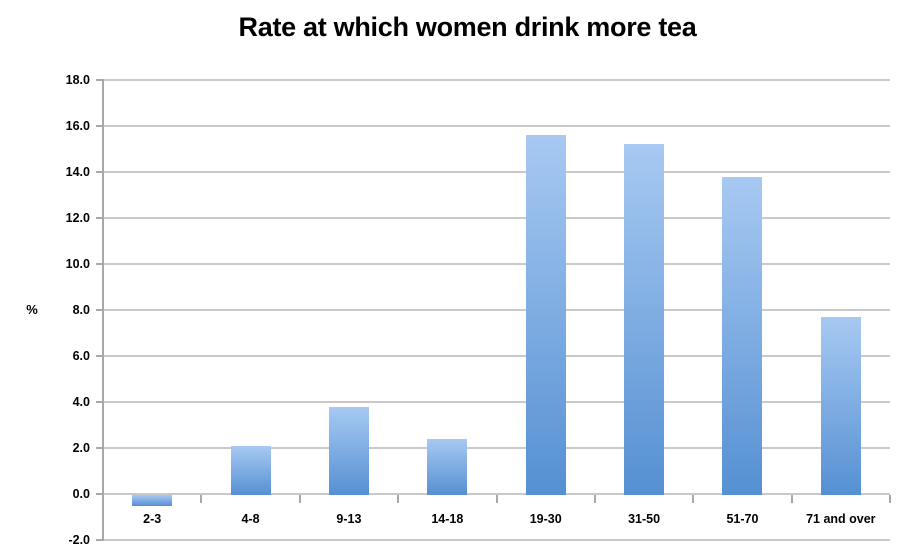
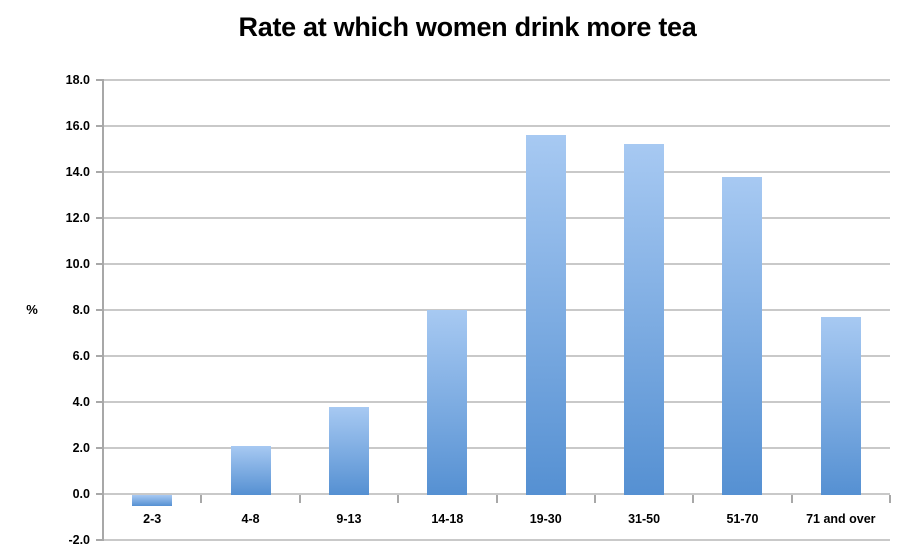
14-18: 2.4 -> 8.0
